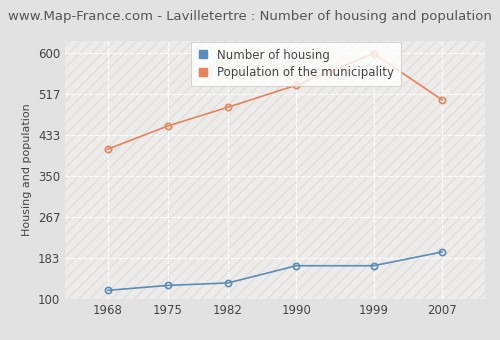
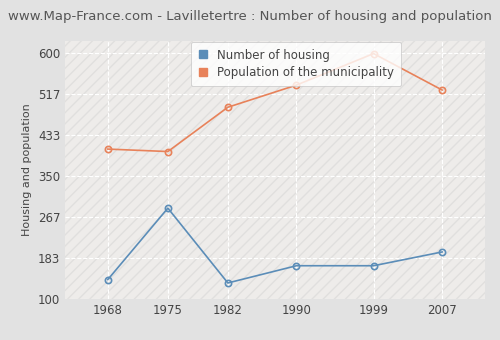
Number of housing/1968: 118 -> 140
Number of housing/1975: 128 -> 285
Population of the municipality/1975: 452 -> 400
Population of the municipality/2007: 505 -> 525
